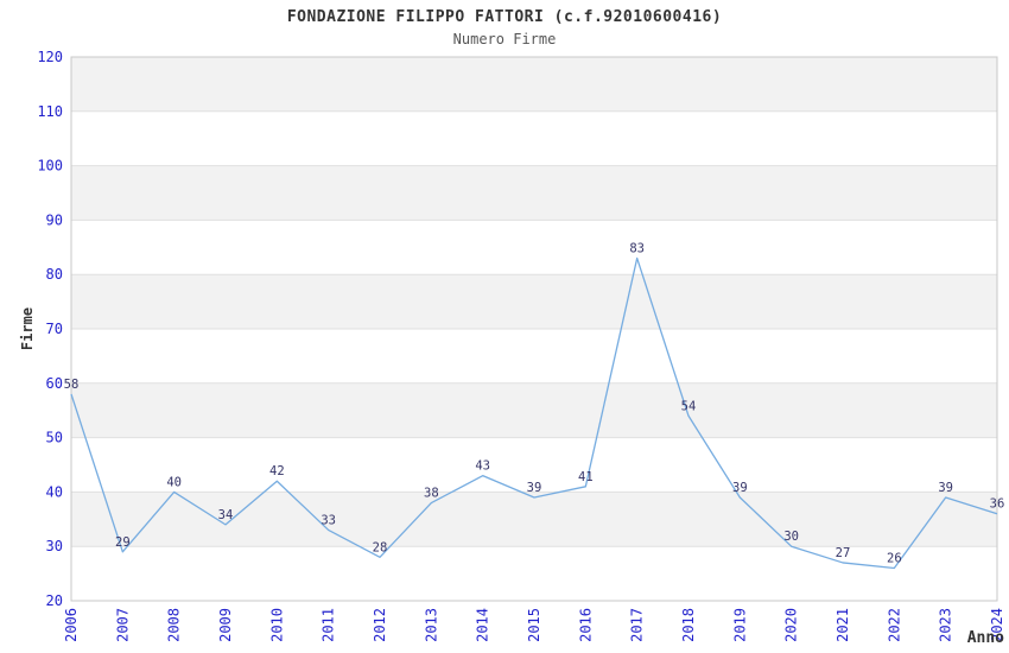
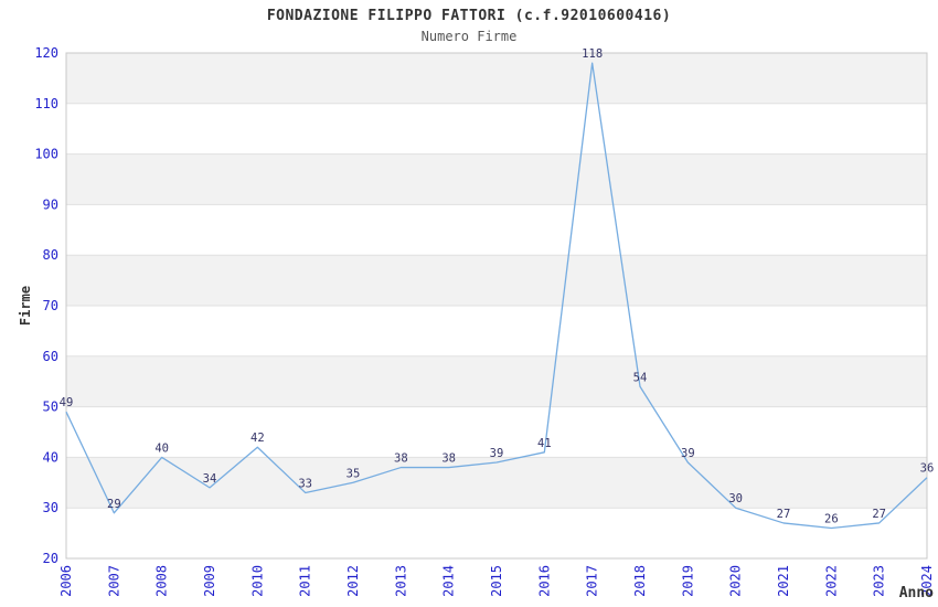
2006: 58 -> 49
2012: 28 -> 35
2014: 43 -> 38
2017: 83 -> 118
2023: 39 -> 27
